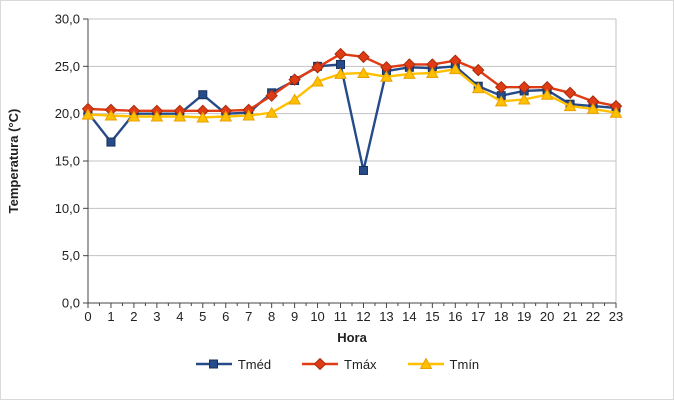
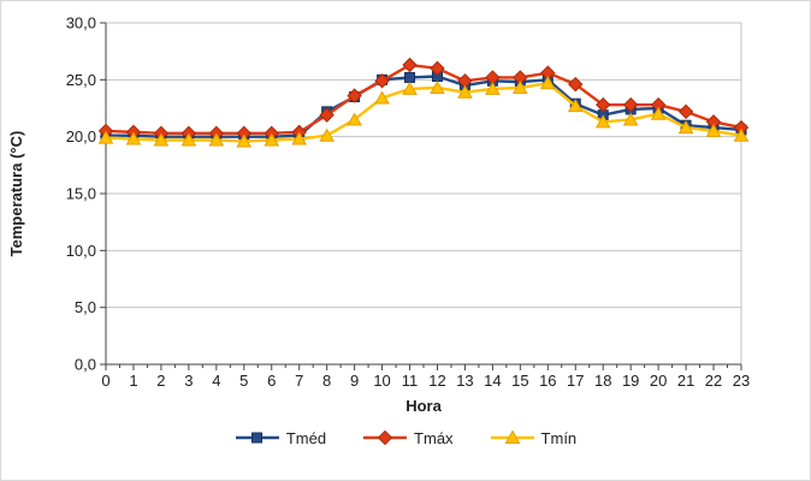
Tméd/1: 17 -> 20
Tméd/5: 22 -> 20
Tméd/12: 14 -> 25
